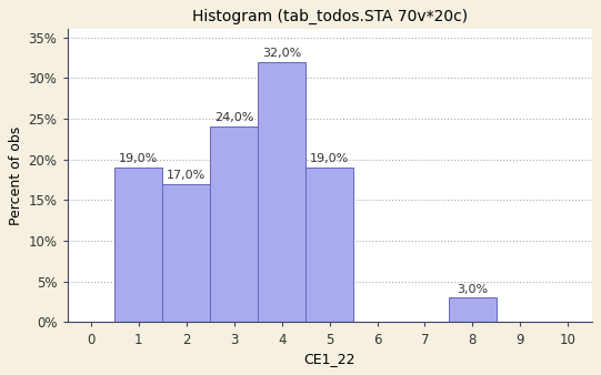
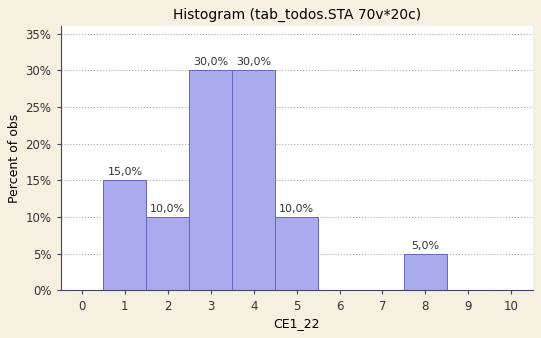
1: 19,0% -> 15,0%
2: 17,0% -> 10,0%
3: 24,0% -> 30,0%
4: 32,0% -> 30,0%
5: 19,0% -> 10,0%
8: 3,0% -> 5,0%
